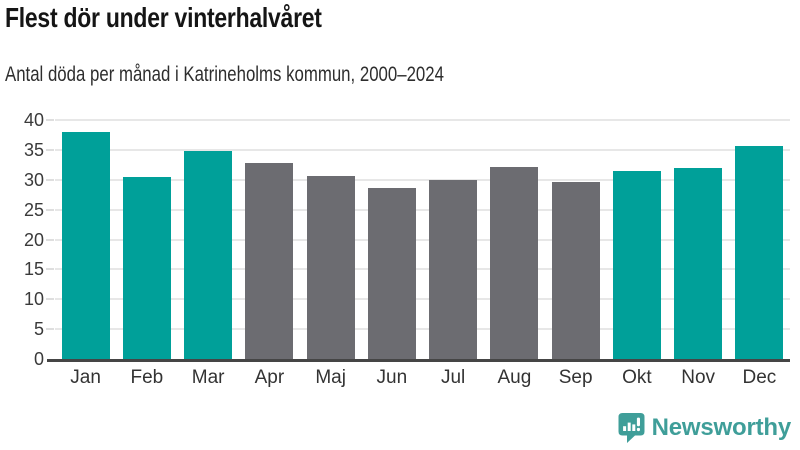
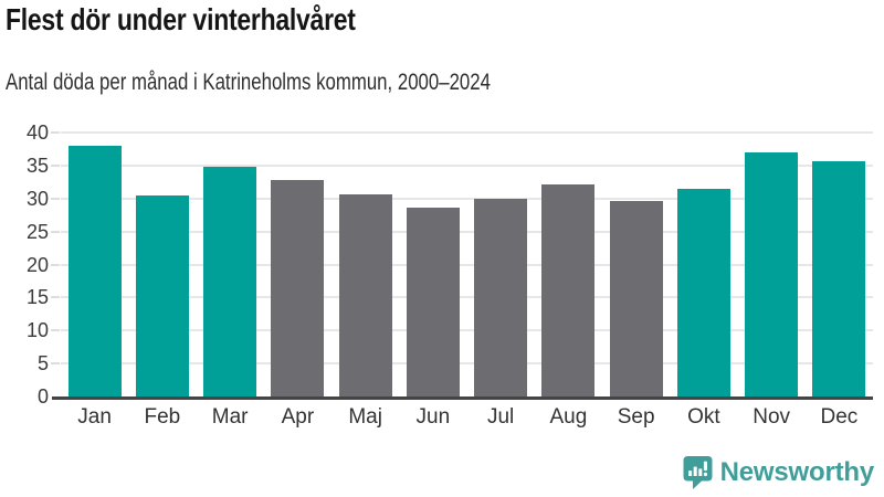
Nov: 32 -> 37
